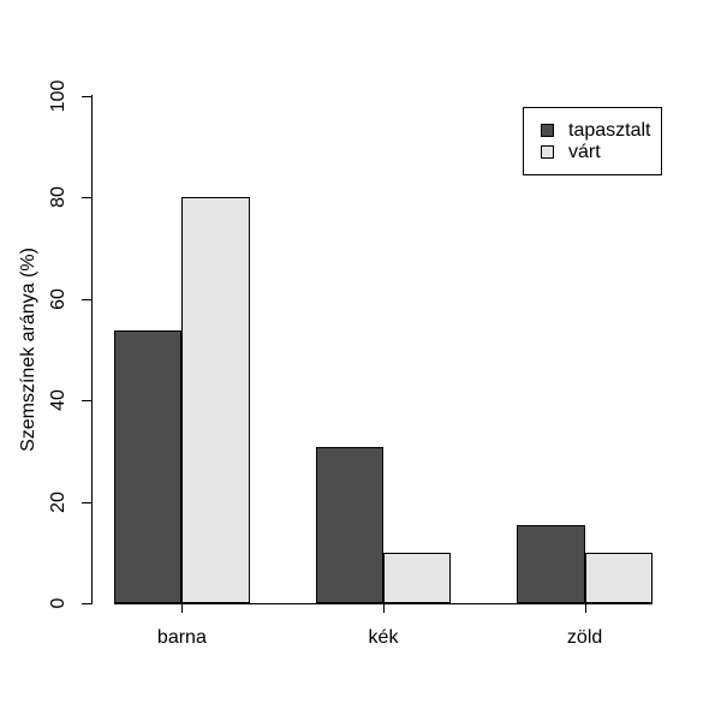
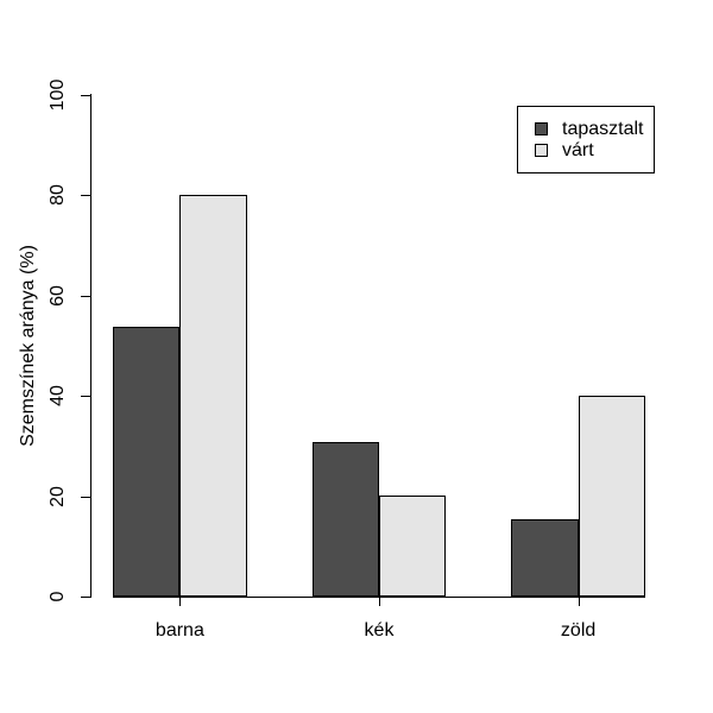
várt/kék: 10 -> 20
várt/zöld: 10 -> 40
